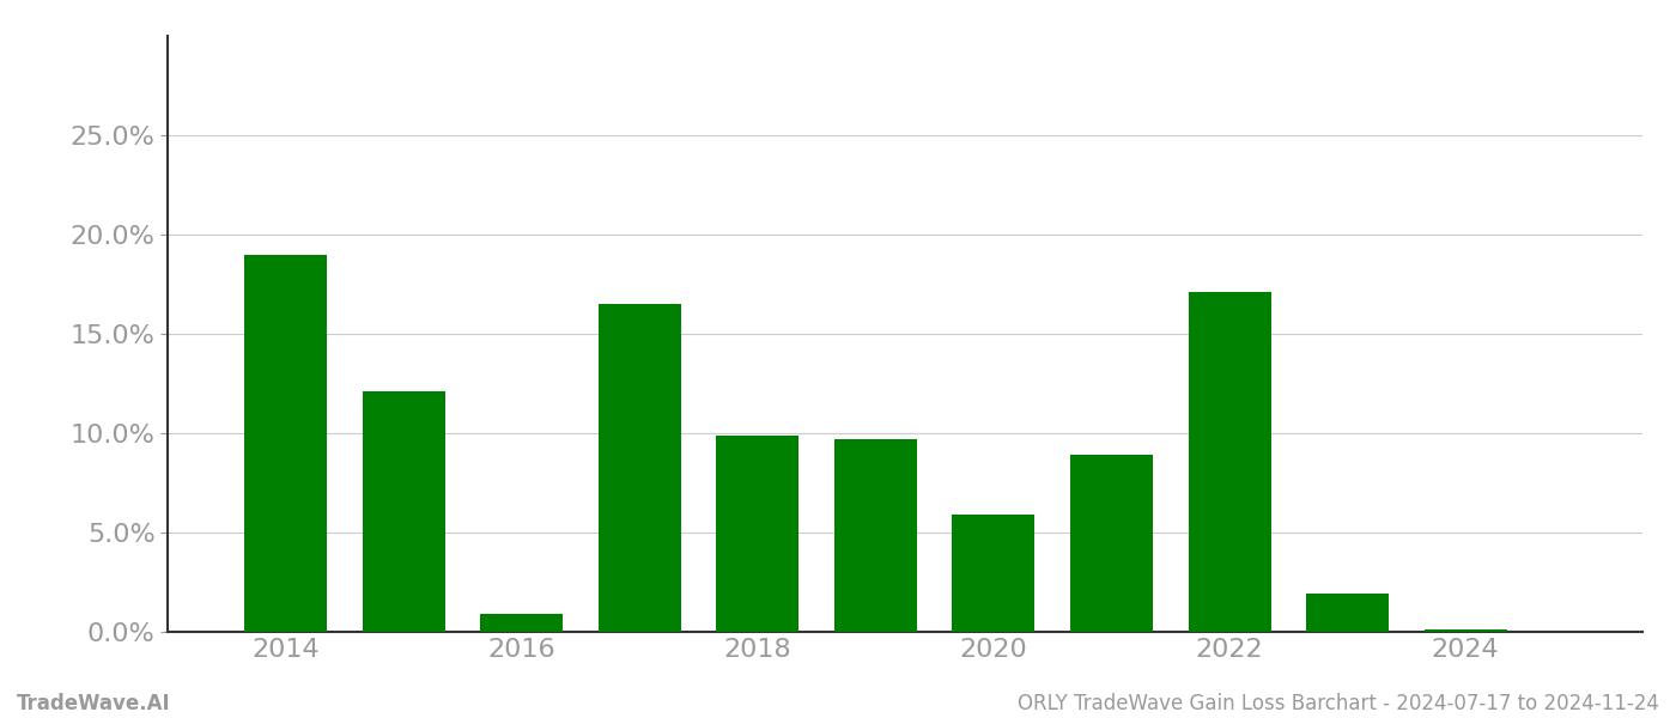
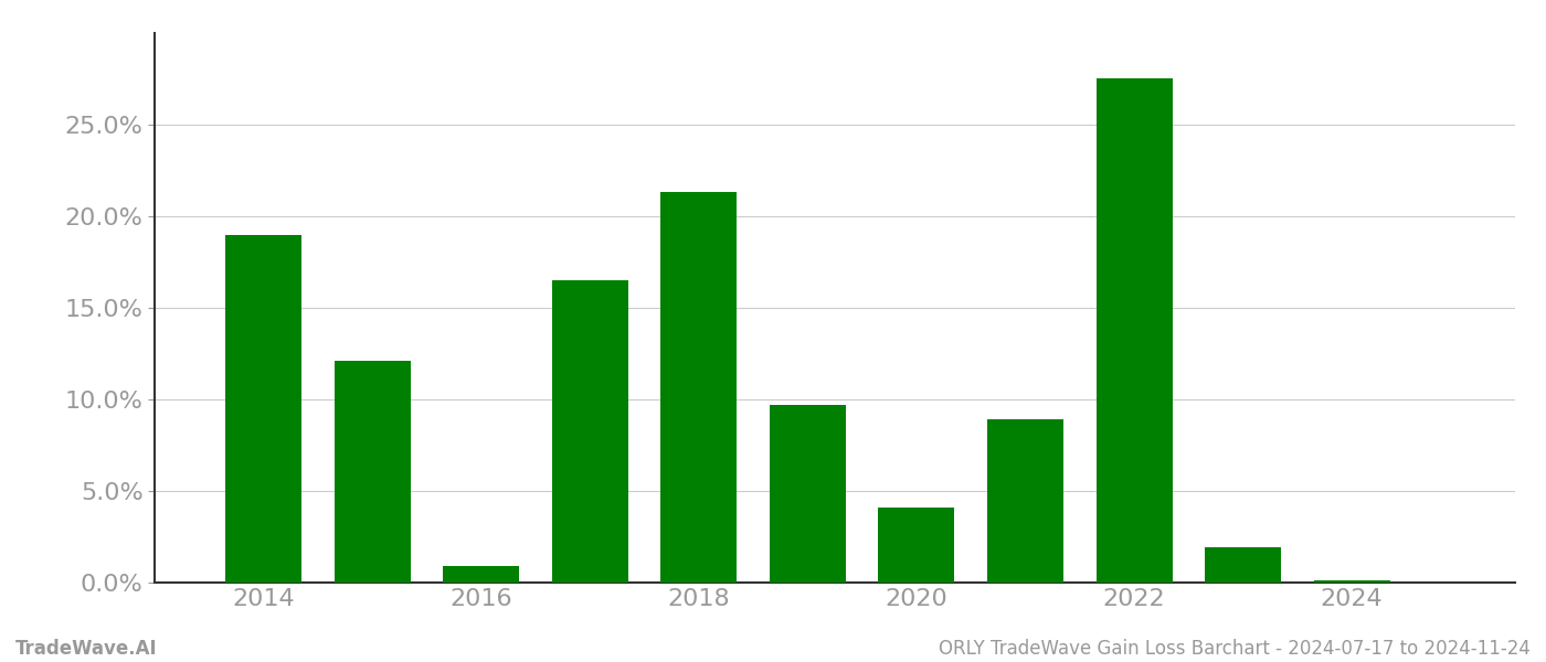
2018: 9.9% -> 21.3%
2020: 5.9% -> 4.1%
2022: 17.1% -> 27.5%
